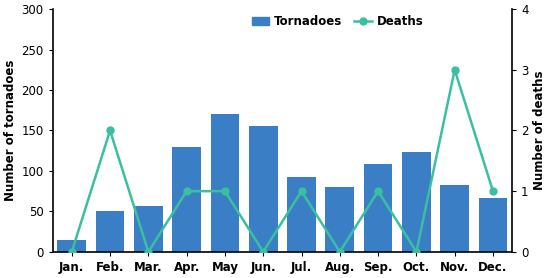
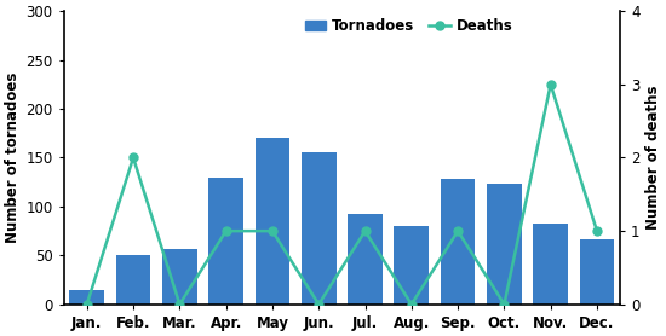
Tornadoes/Sep.: 108 -> 128
